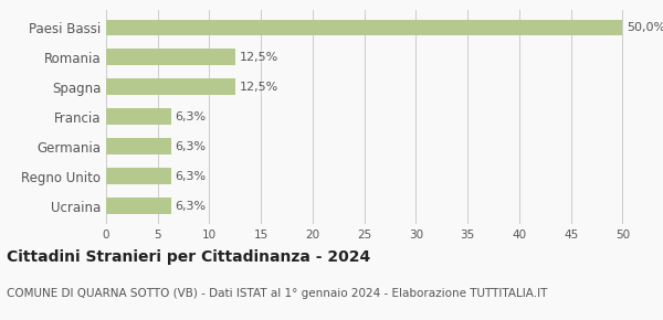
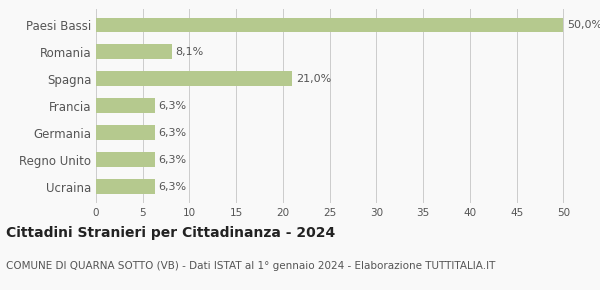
Romania: 12,5% -> 8,1%
Spagna: 12,5% -> 21,0%
